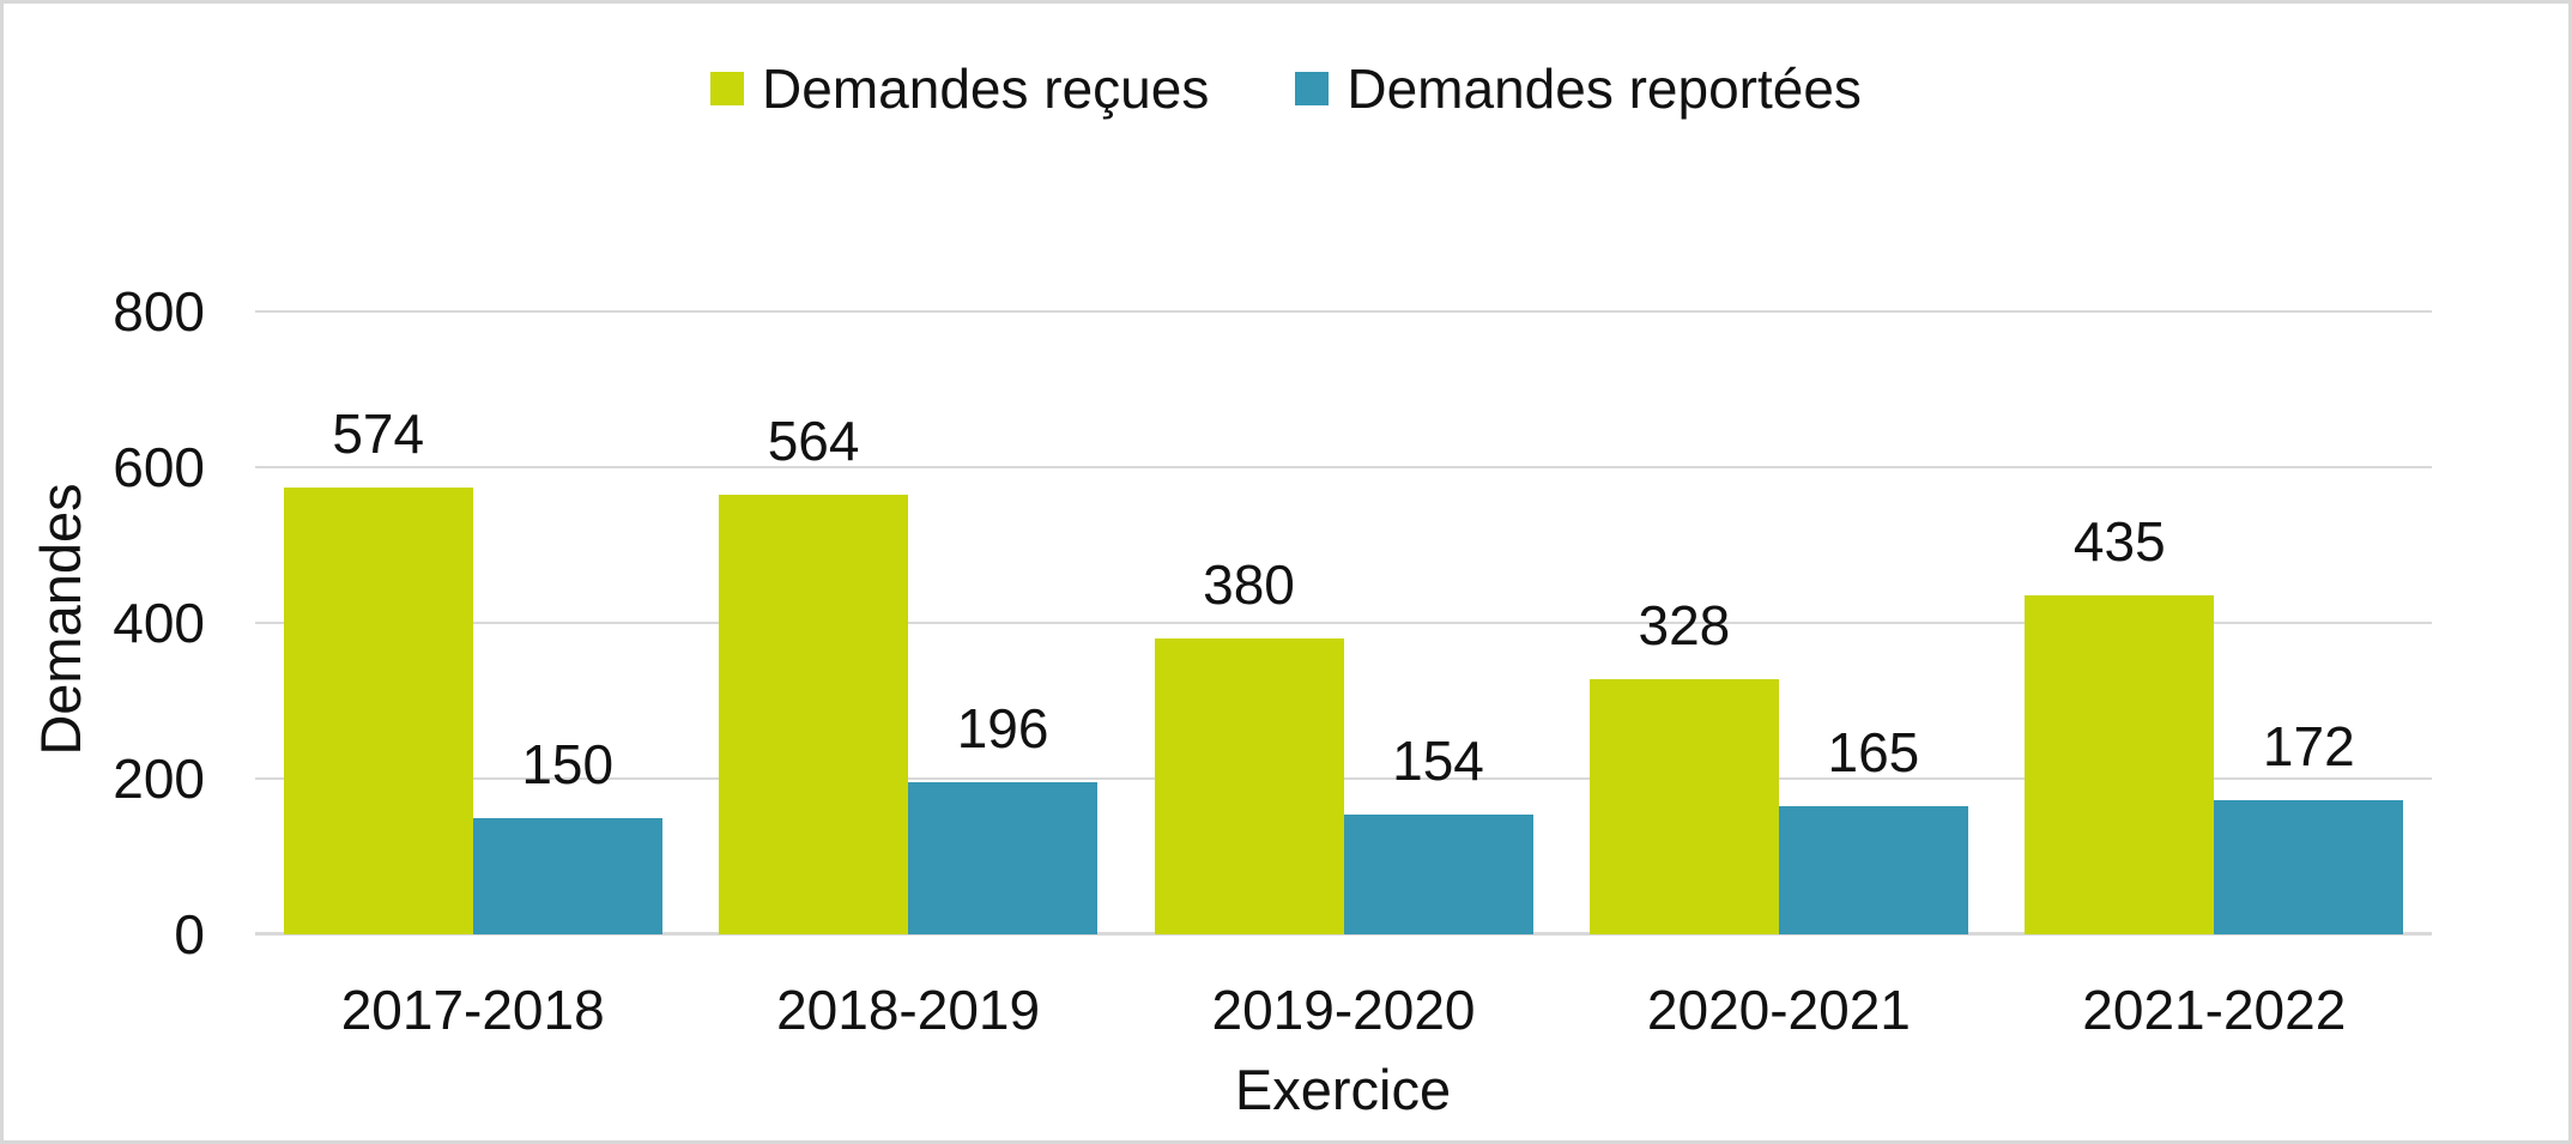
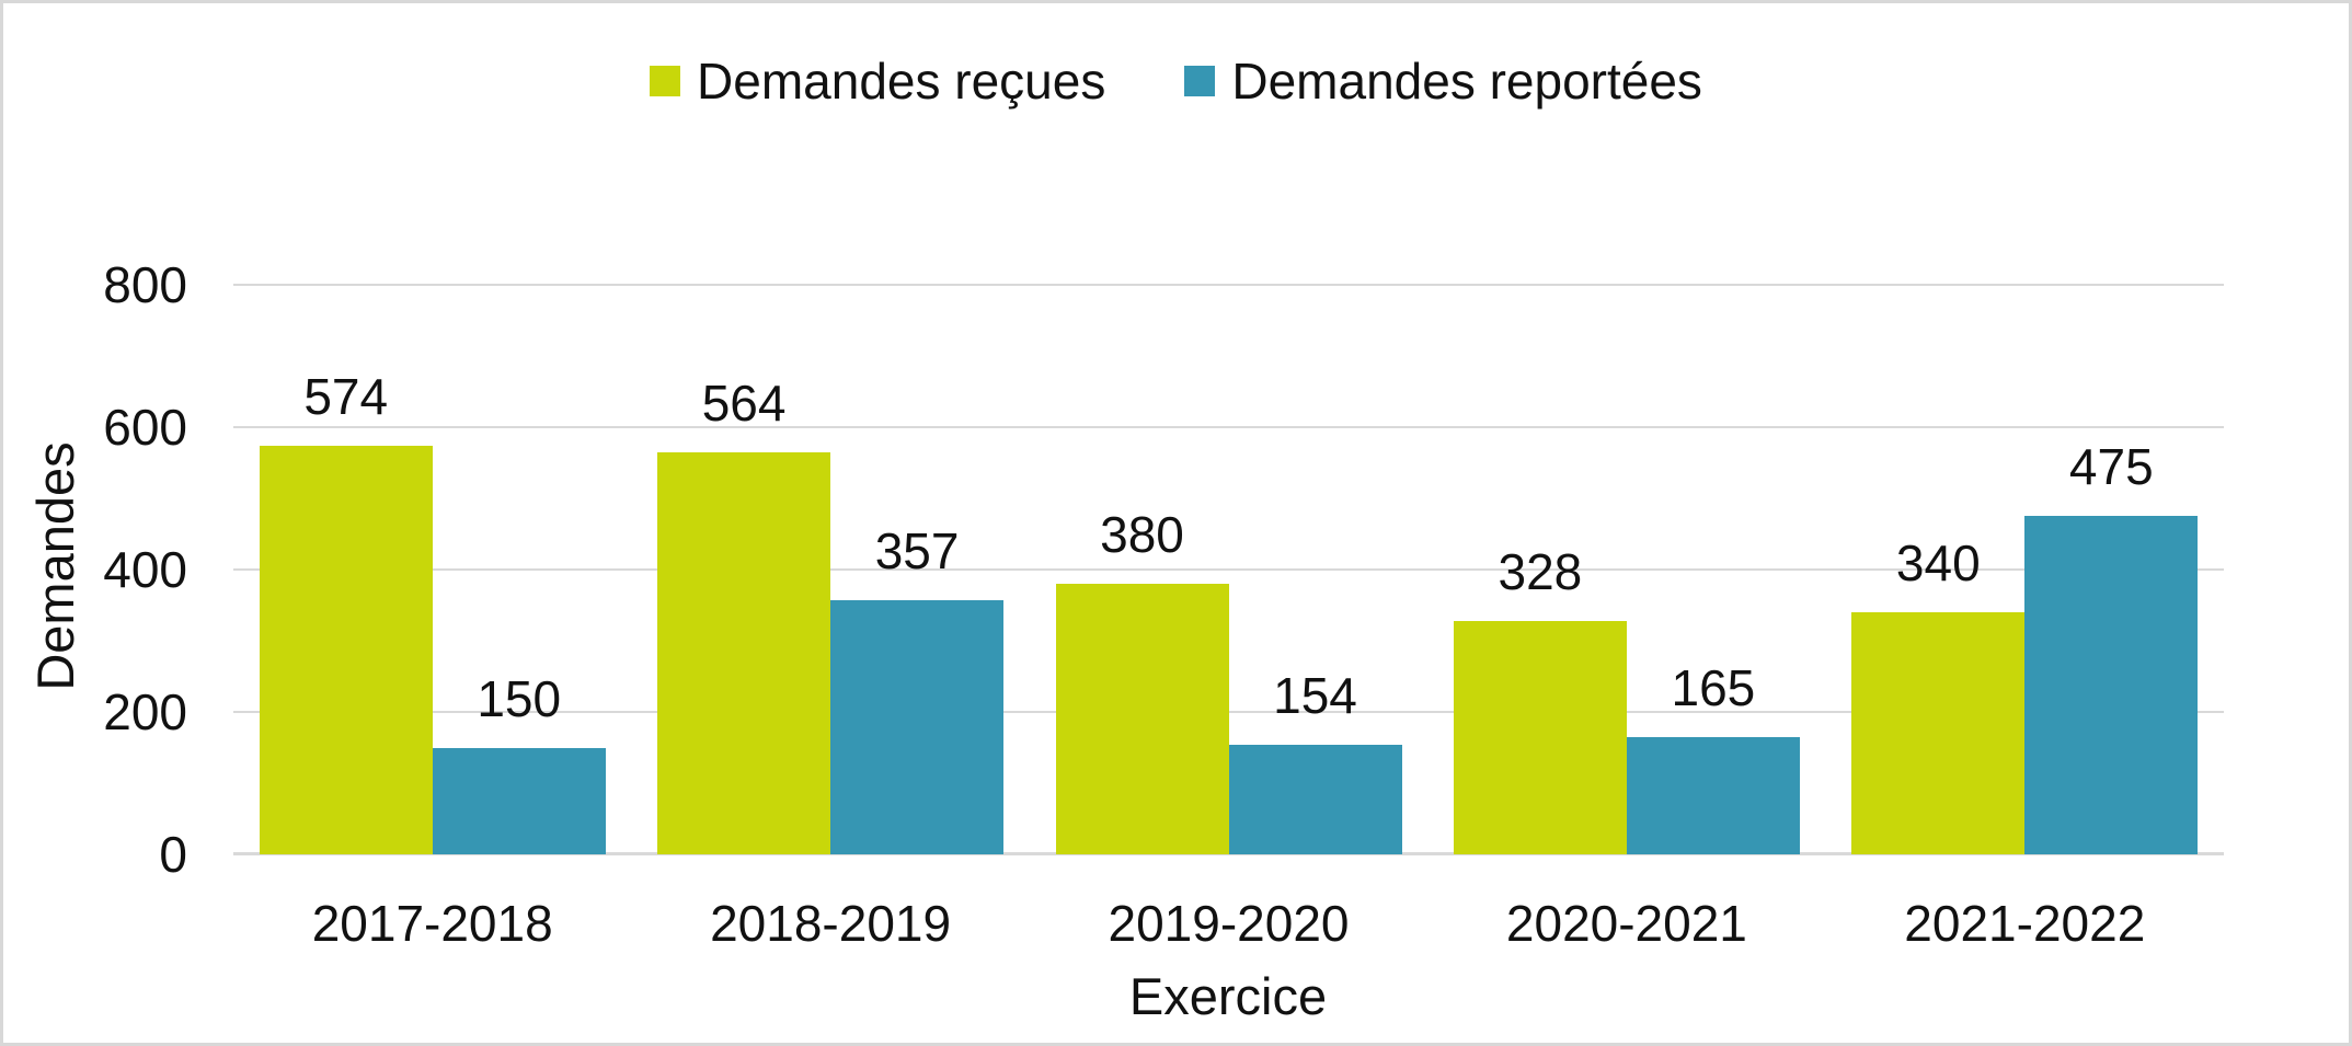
Demandes reportées/2018-2019: 196 -> 357
Demandes reçues/2021-2022: 435 -> 340
Demandes reportées/2021-2022: 172 -> 475
